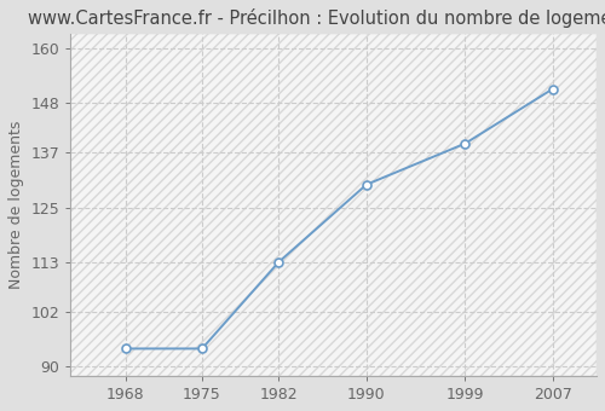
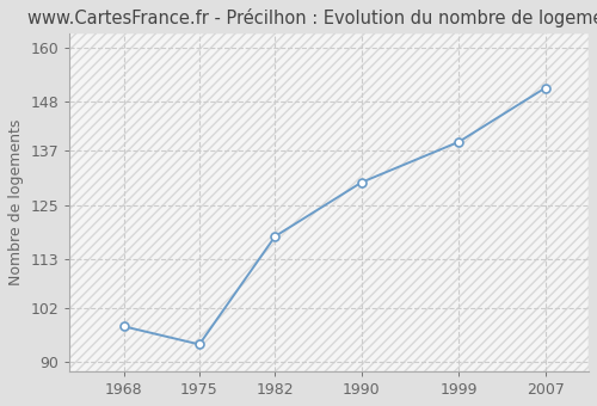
1968: 94 -> 98
1982: 113 -> 118
